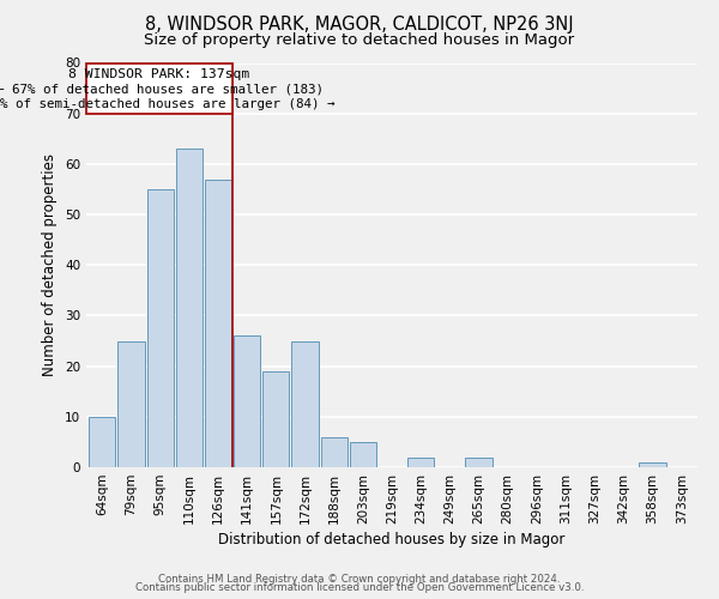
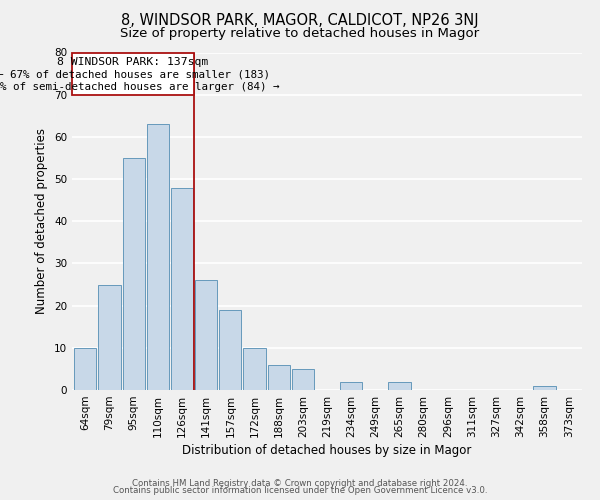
126sqm: 57 -> 48
172sqm: 25 -> 10
